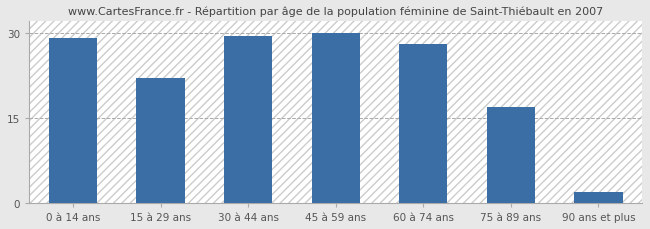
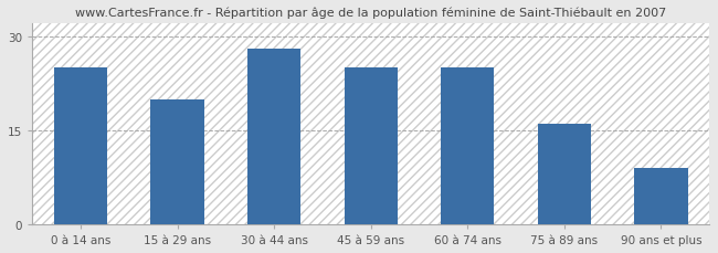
0 à 14 ans: 29.0 -> 25.0
15 à 29 ans: 22.0 -> 20.0
30 à 44 ans: 29.5 -> 28.0
45 à 59 ans: 30.0 -> 25.0
60 à 74 ans: 28.0 -> 25.0
75 à 89 ans: 17.0 -> 16.0
90 ans et plus: 2.0 -> 9.0
